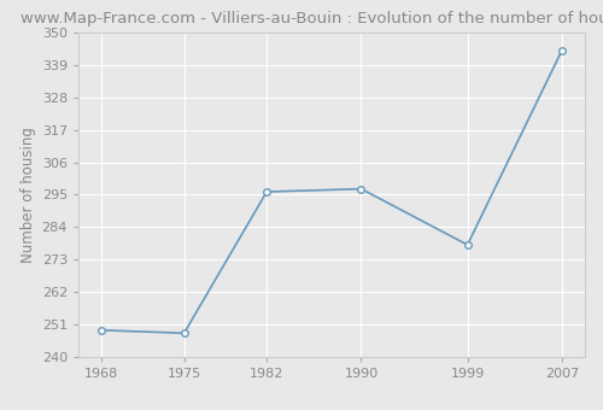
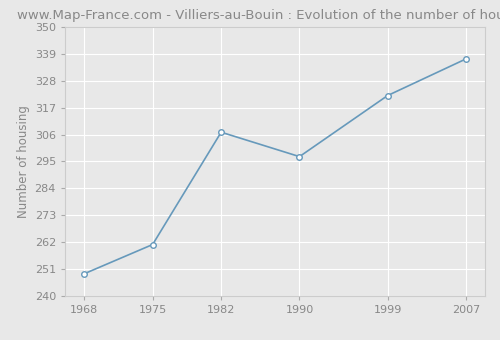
1975: 248 -> 261
1982: 296 -> 307
1999: 278 -> 322
2007: 344 -> 337
